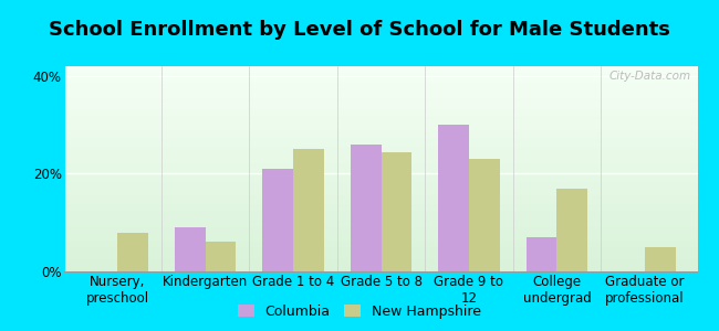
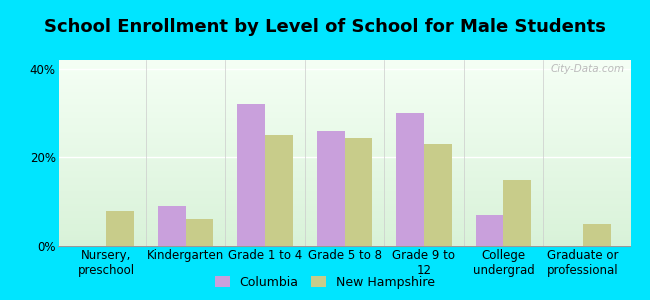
Columbia/Grade 1 to 4: 21% -> 32%
New Hampshire/College undergrad: 17.0% -> 15.0%
